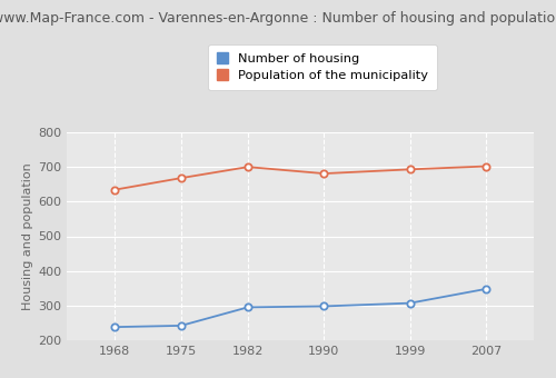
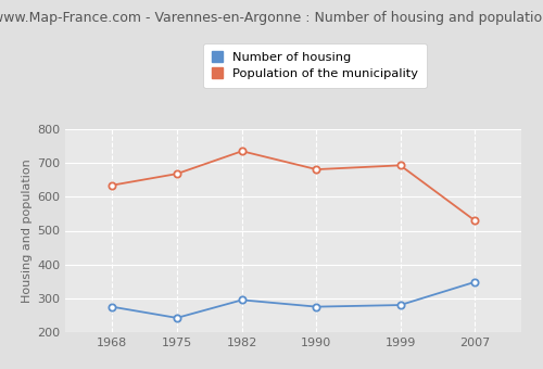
Number of housing/1968: 238 -> 275
Population of the municipality/1982: 700 -> 735
Number of housing/1990: 298 -> 275
Number of housing/1999: 307 -> 280
Population of the municipality/2007: 702 -> 530
